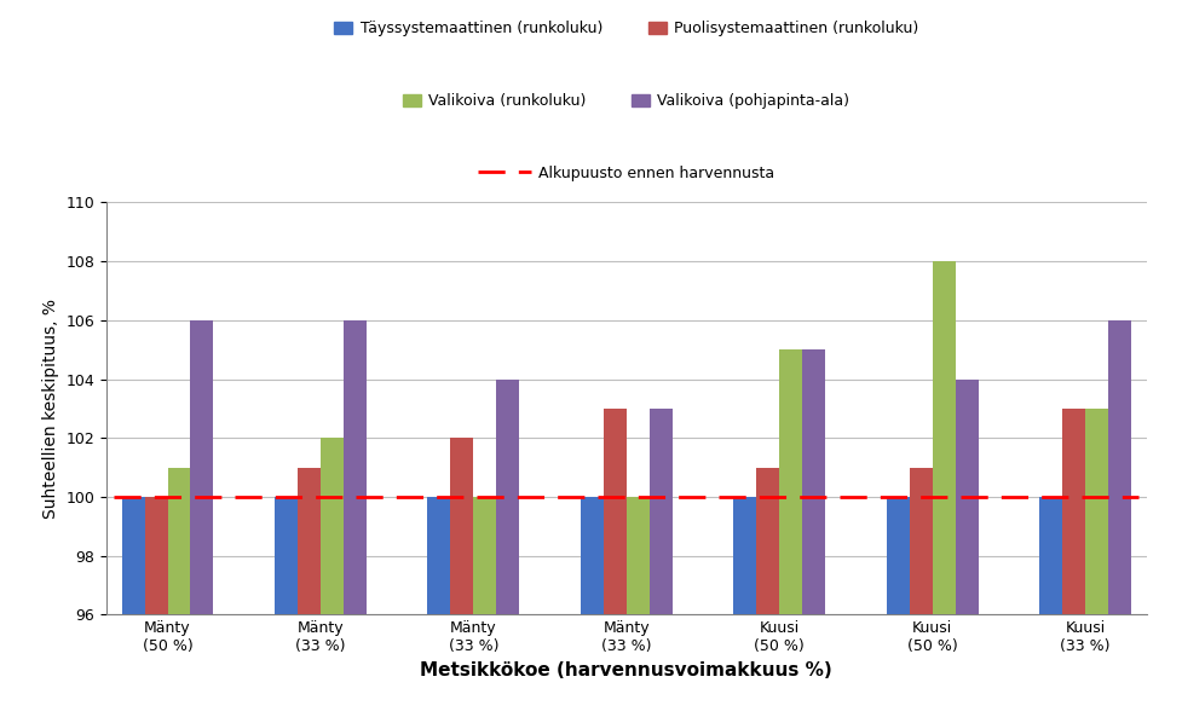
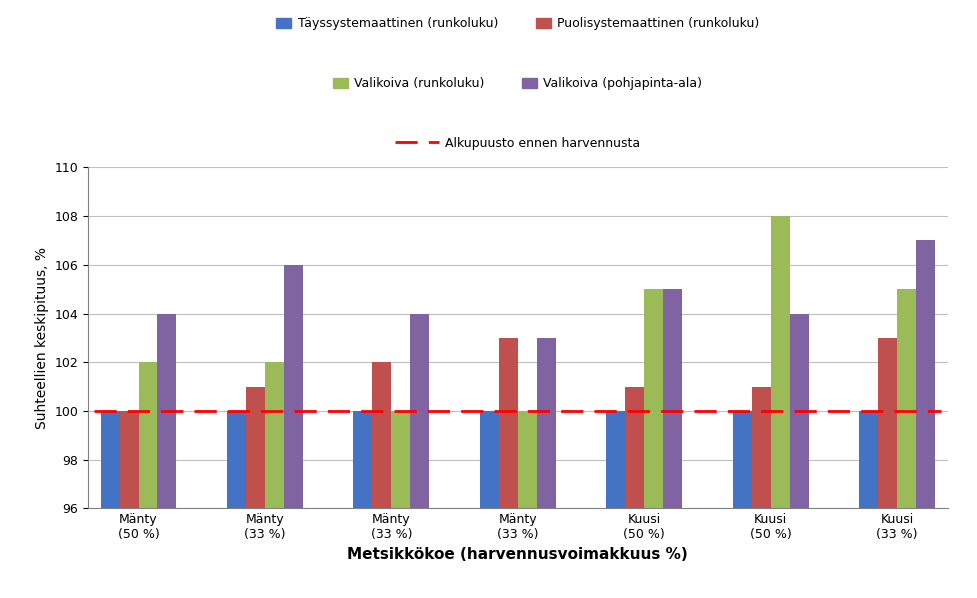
Valikoiva (runkoluku)/Mänty (50 %): 101 -> 102
Valikoiva (pohjapinta-ala)/Mänty (50 %): 106 -> 104
Valikoiva (runkoluku)/Kuusi (33 %): 103 -> 105
Valikoiva (pohjapinta-ala)/Kuusi (33 %): 106 -> 107
